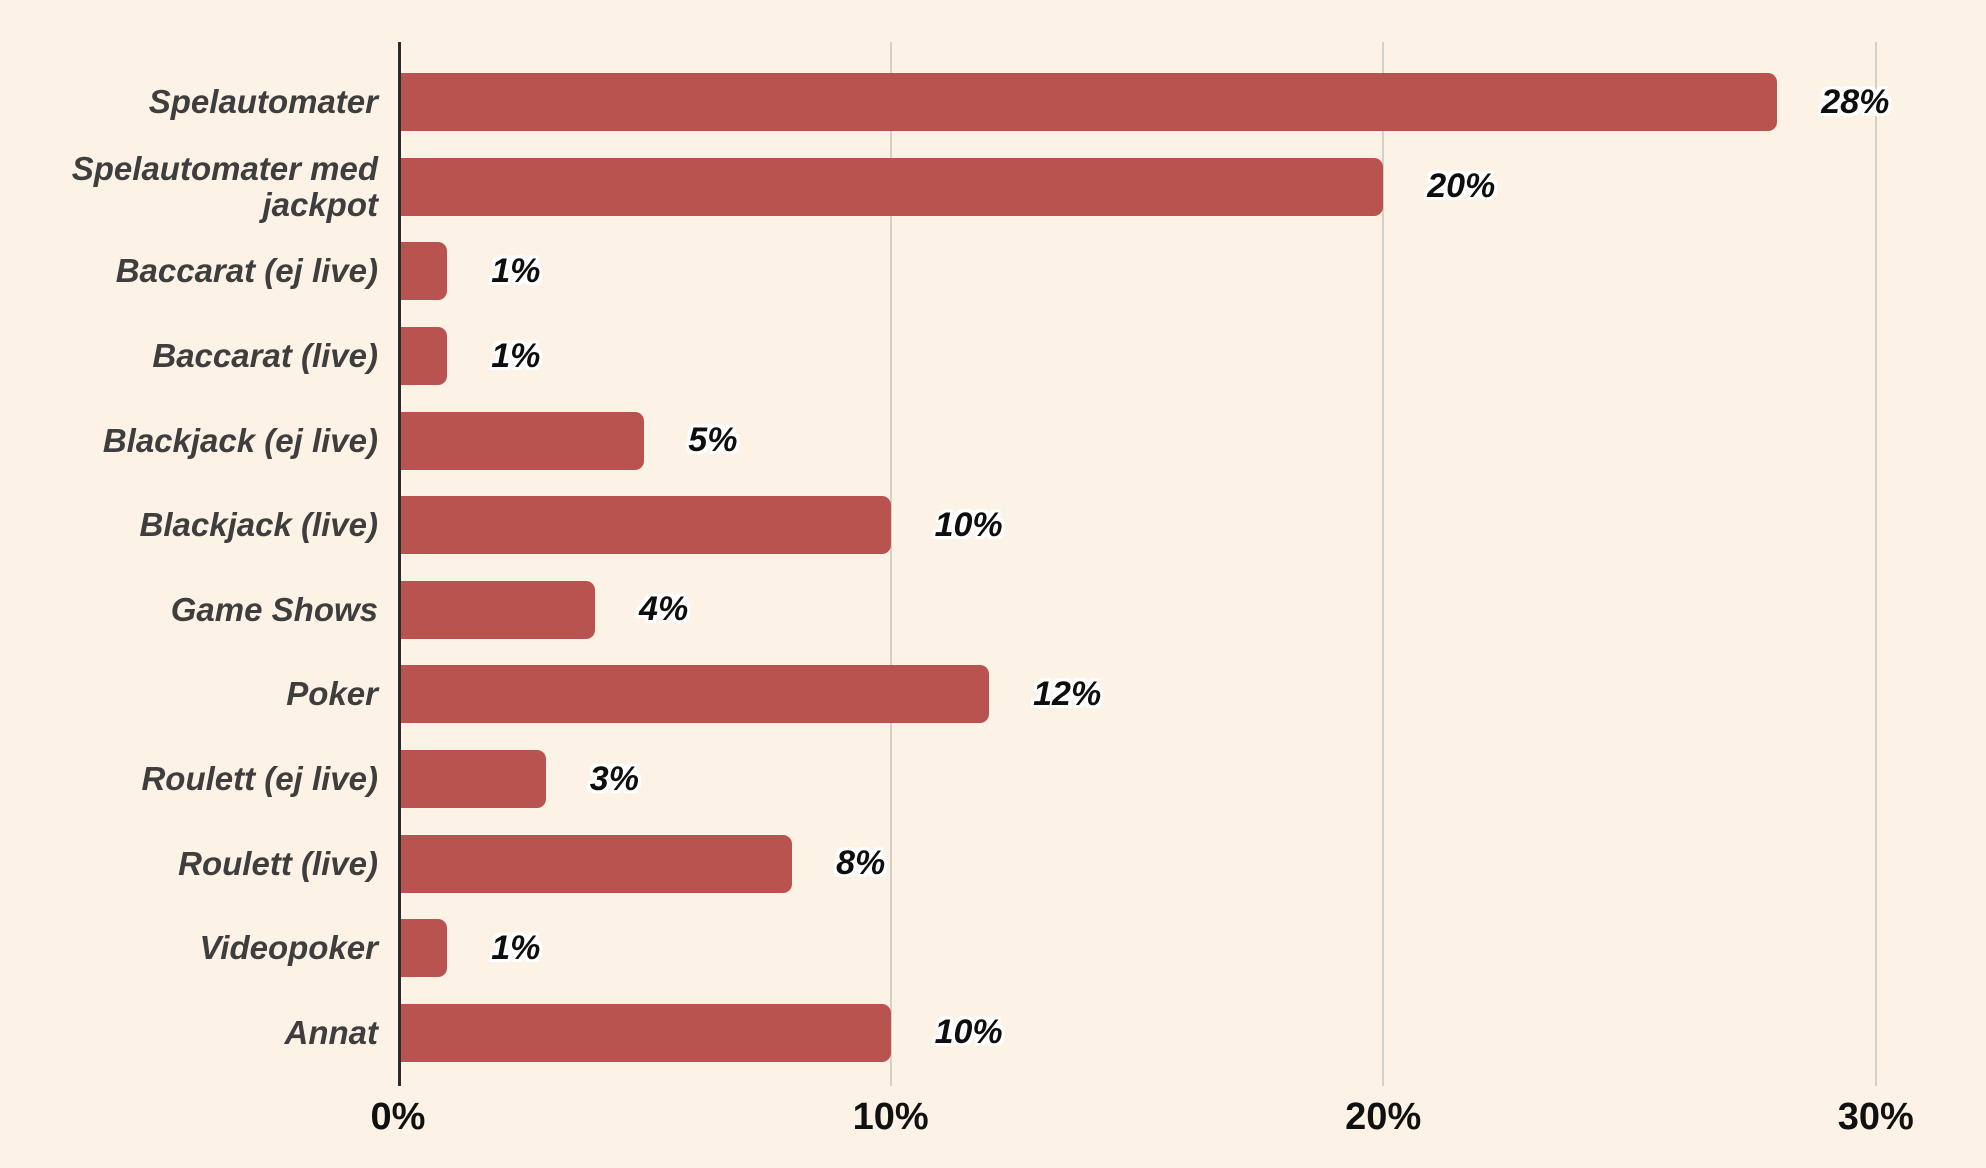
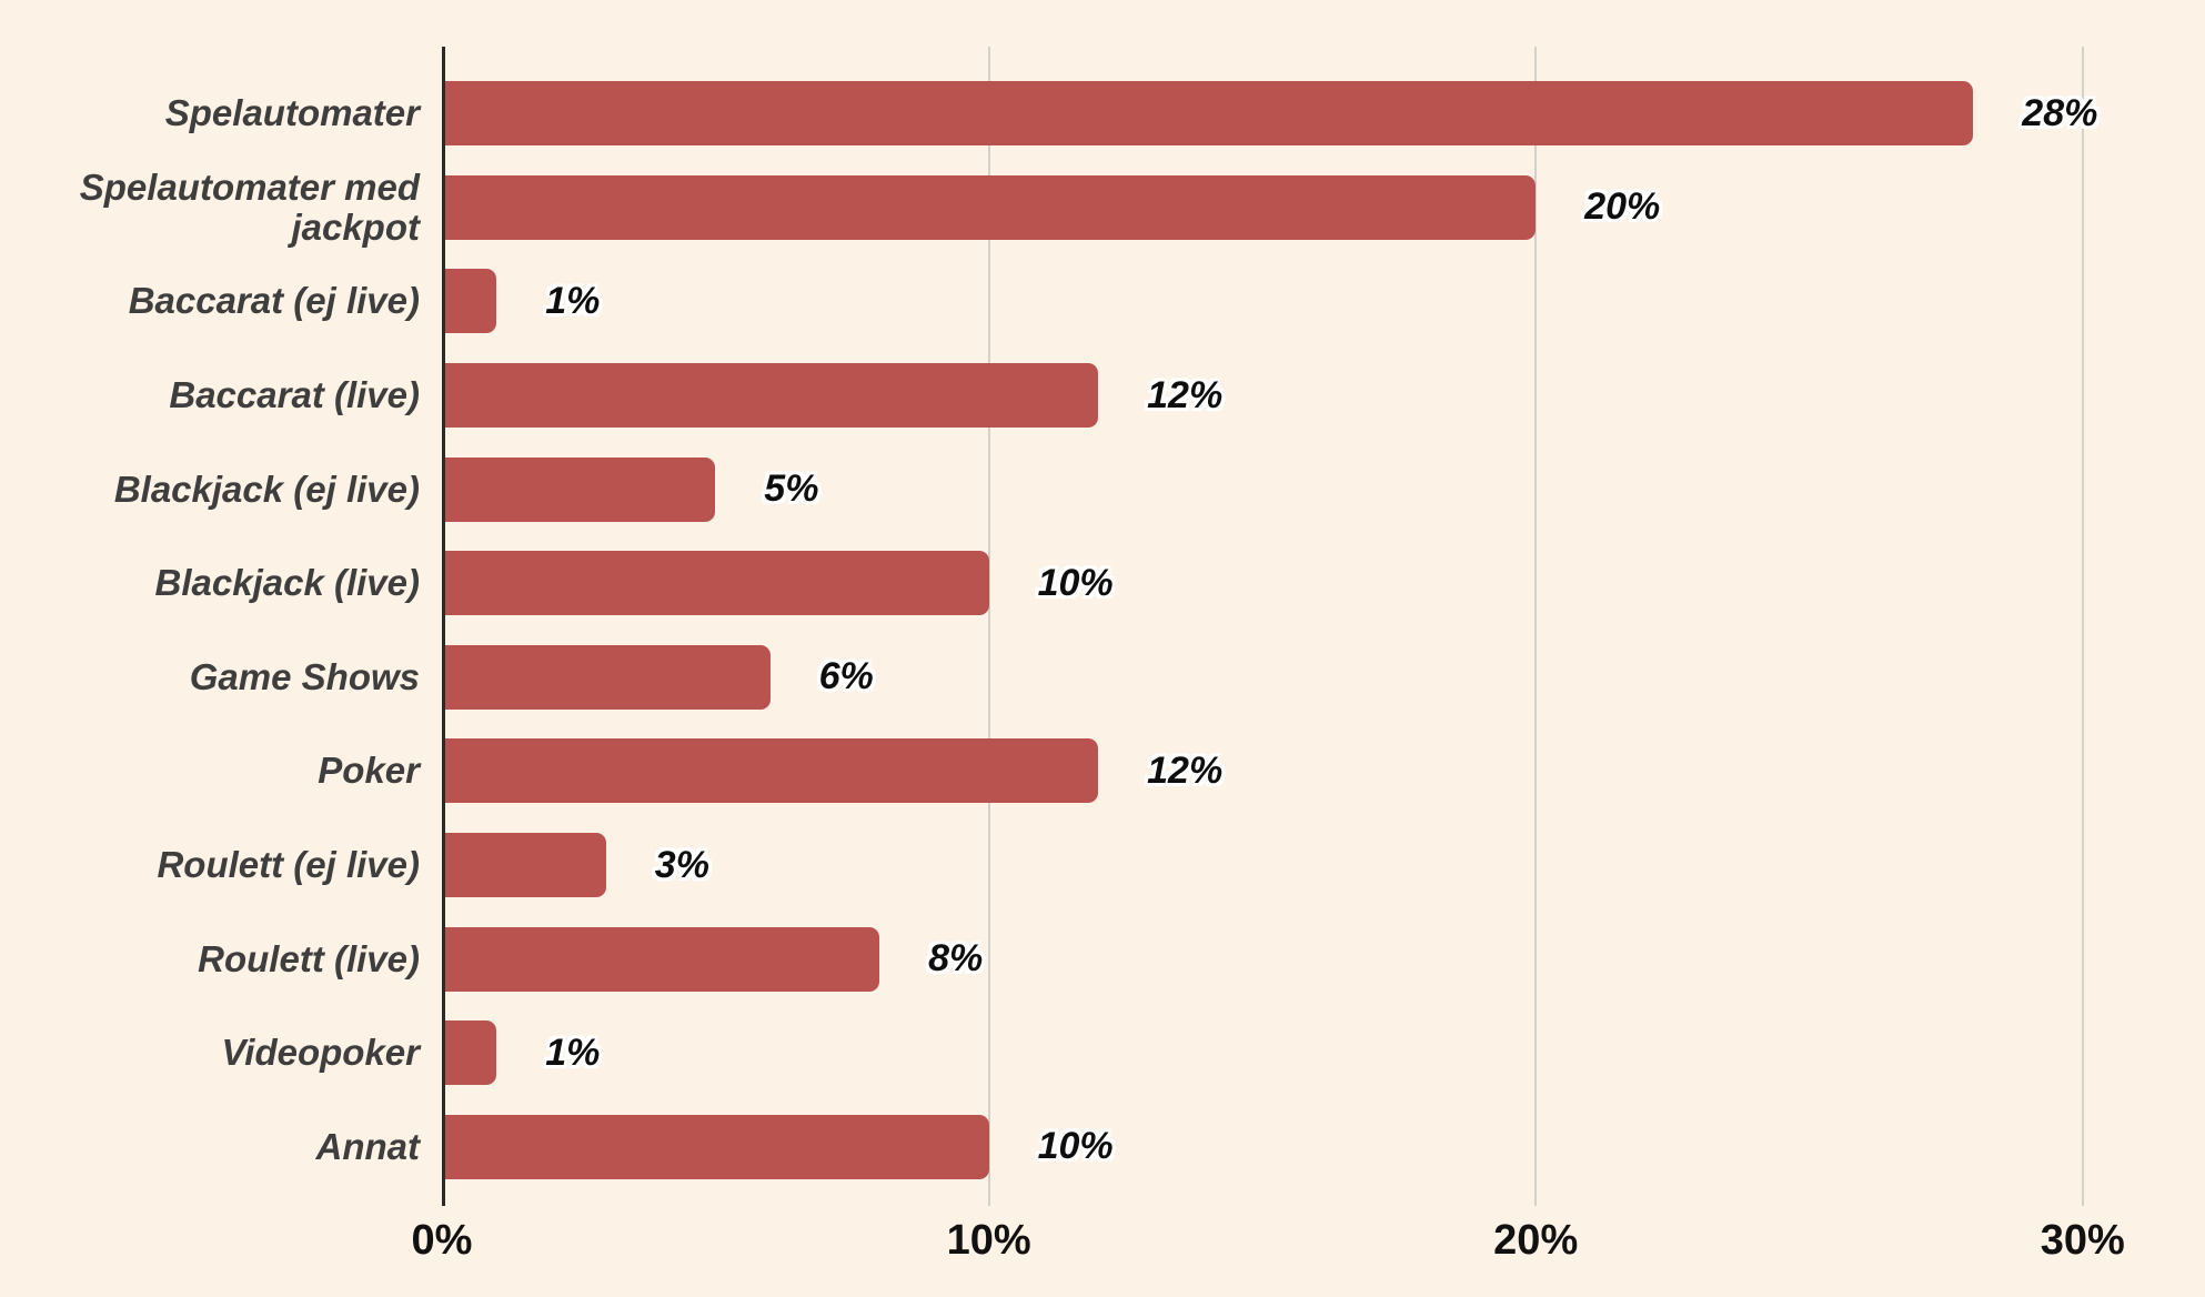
Baccarat (live): 1% -> 12%
Game Shows: 4% -> 6%
